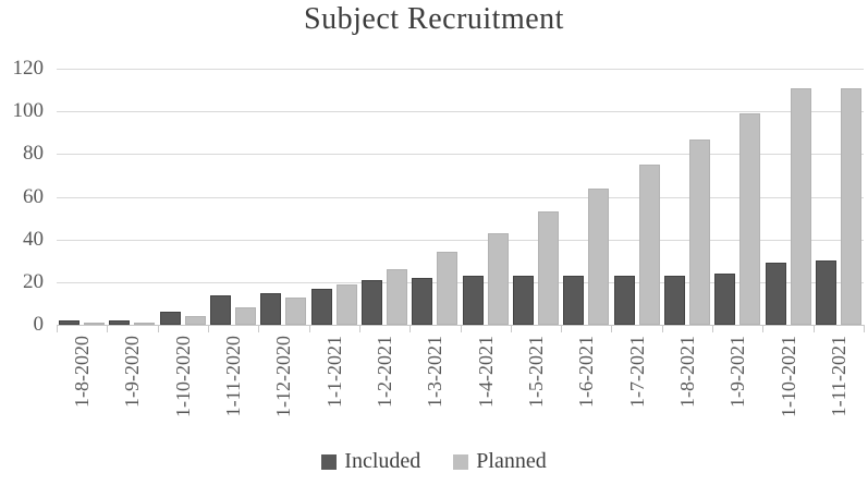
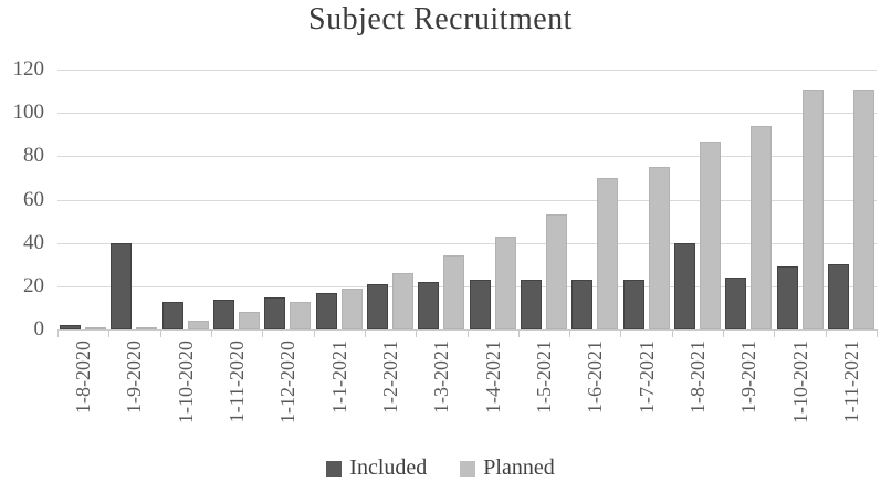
Included/1-9-2020: 2 -> 40
Included/1-10-2020: 6 -> 13
Planned/1-6-2021: 64 -> 70
Included/1-8-2021: 23 -> 40
Planned/1-9-2021: 99 -> 94
